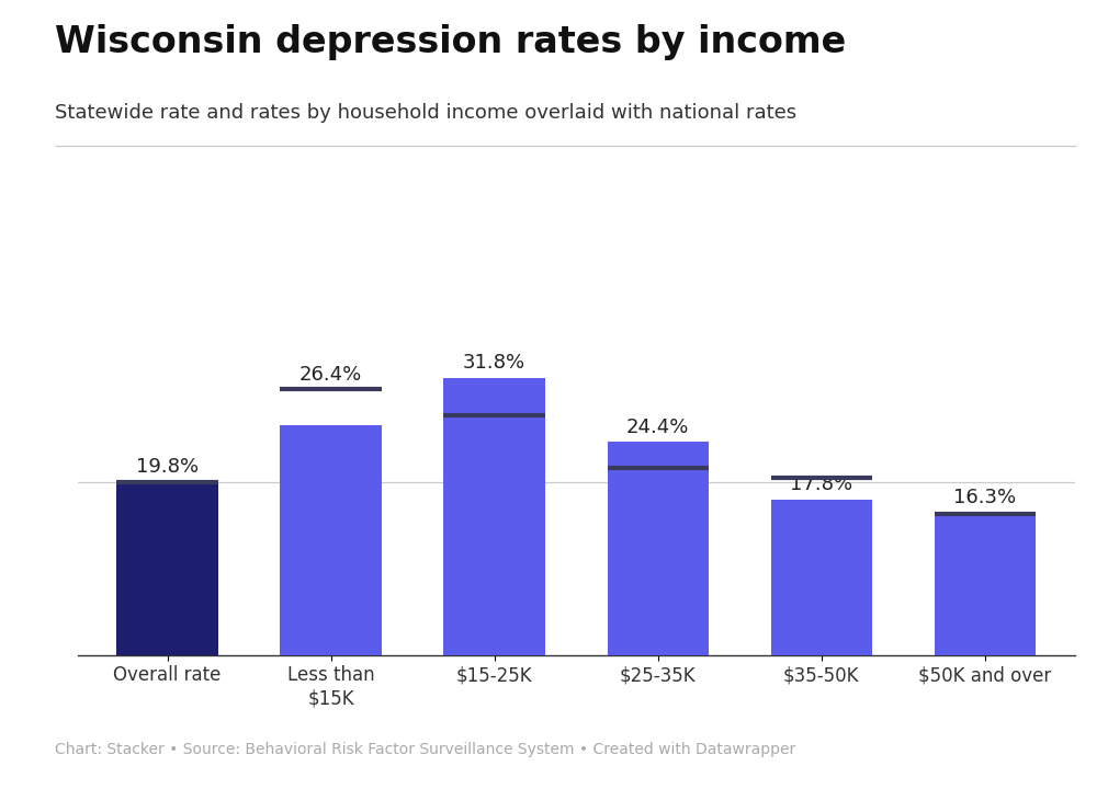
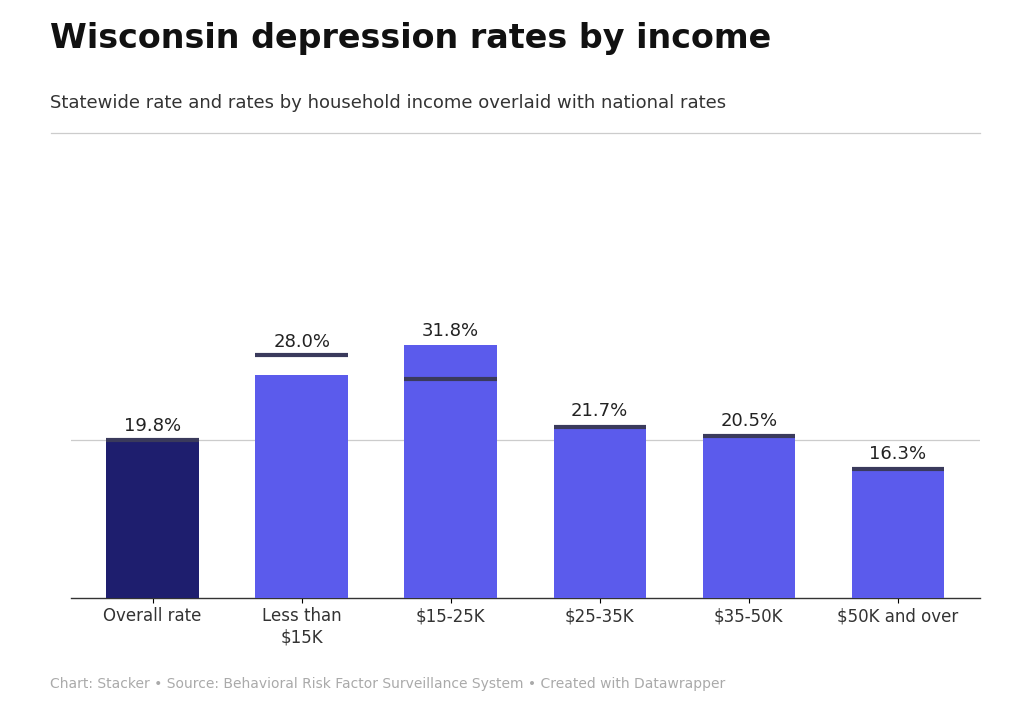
Less than $15K: 26.4% -> 28.0%
$25-35K: 24.4% -> 21.7%
$35-50K: 17.8% -> 20.5%
